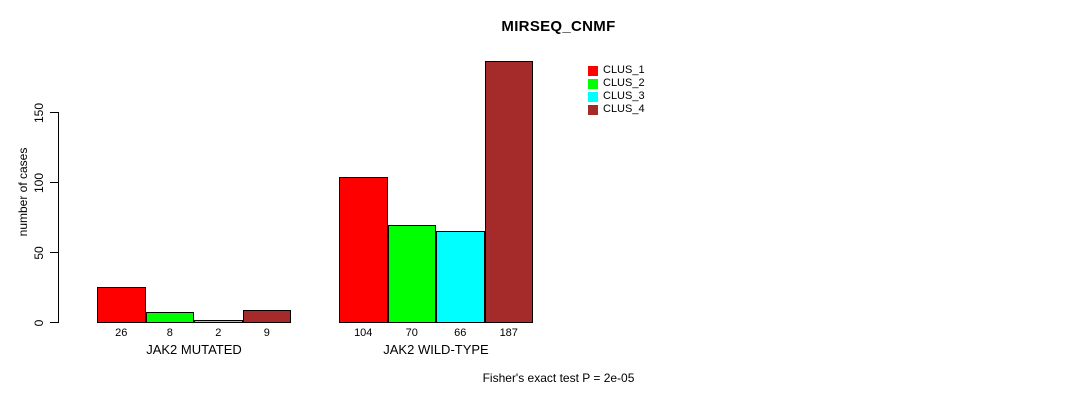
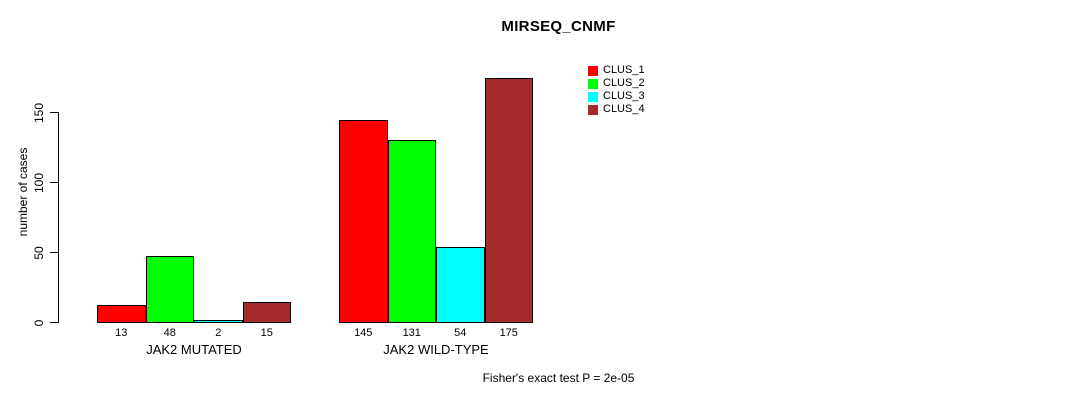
CLUS_1/JAK2 MUTATED: 26 -> 13
CLUS_2/JAK2 MUTATED: 8 -> 48
CLUS_4/JAK2 MUTATED: 9 -> 15
CLUS_1/JAK2 WILD-TYPE: 104 -> 145
CLUS_2/JAK2 WILD-TYPE: 70 -> 131
CLUS_3/JAK2 WILD-TYPE: 66 -> 54
CLUS_4/JAK2 WILD-TYPE: 187 -> 175
